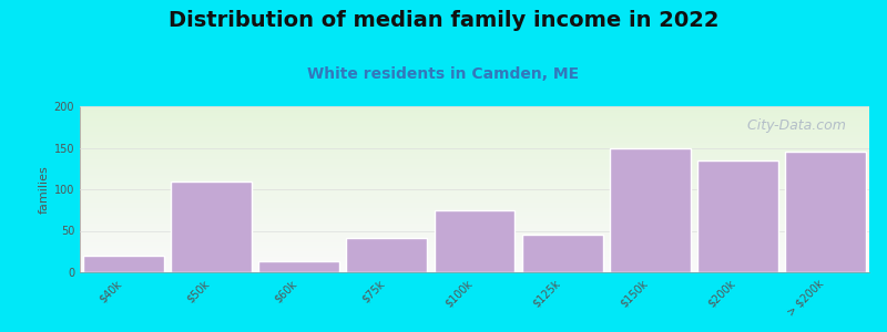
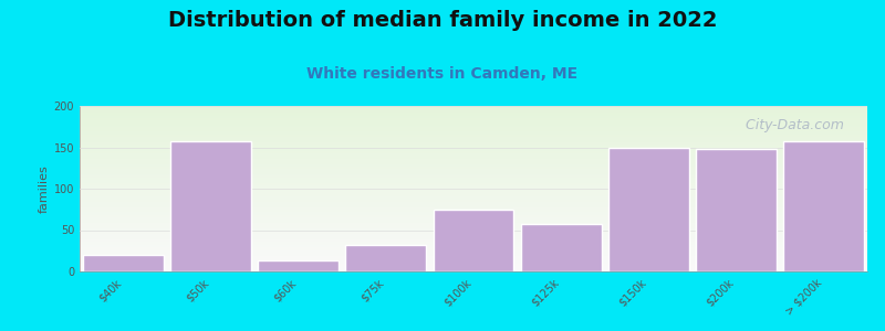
$50k: 109 -> 158
$75k: 41 -> 32
$125k: 46 -> 58
$200k: 135 -> 148
> $200k: 145 -> 158
